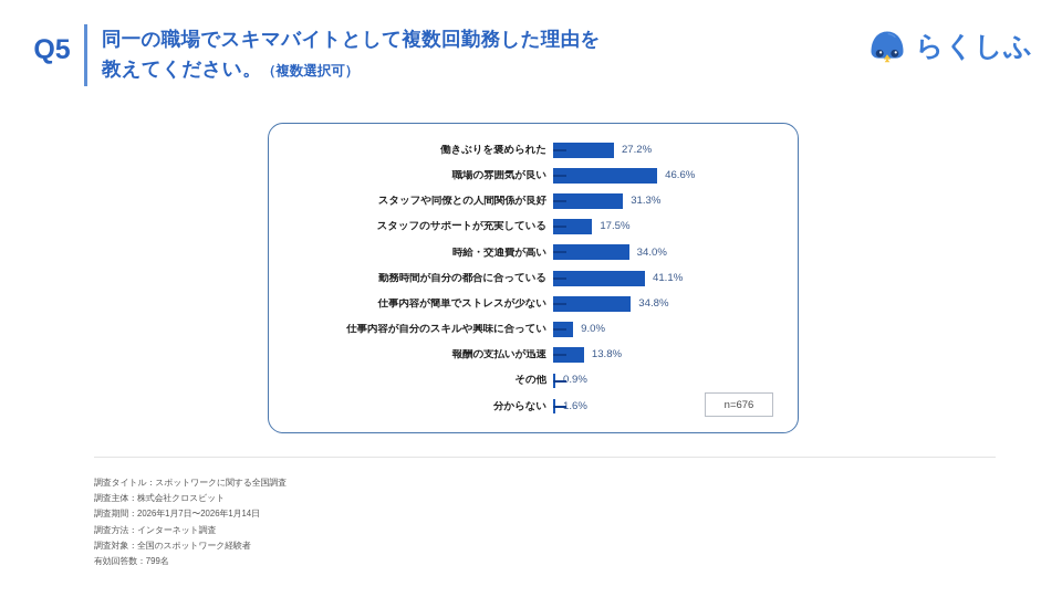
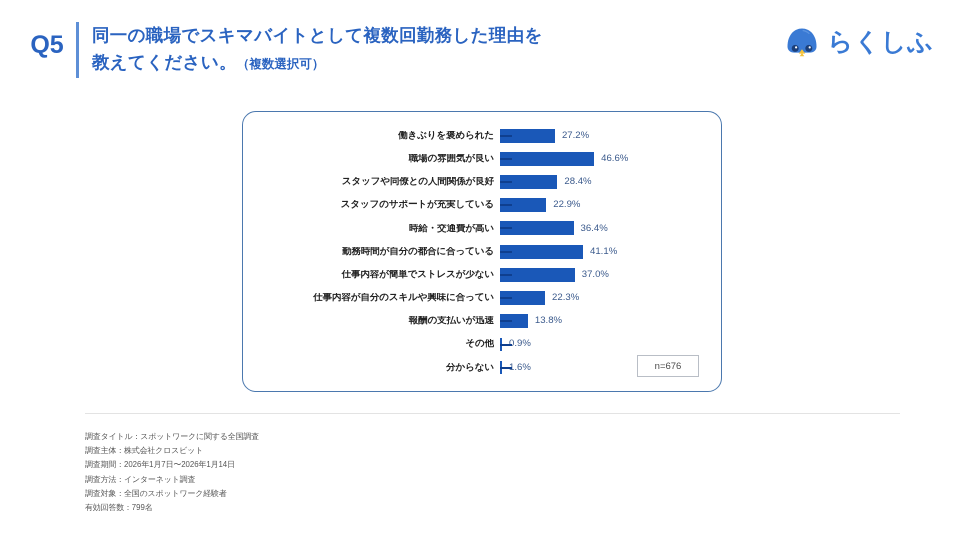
スタッフや同僚との人間関係が良好: 31.3% -> 28.4%
スタッフのサポートが充実している: 17.5% -> 22.9%
時給・交通費が高い: 34.0% -> 36.4%
仕事内容が簡単でストレスが少ない: 34.8% -> 37.0%
仕事内容が自分のスキルや興味に合ってい: 9.0% -> 22.3%
